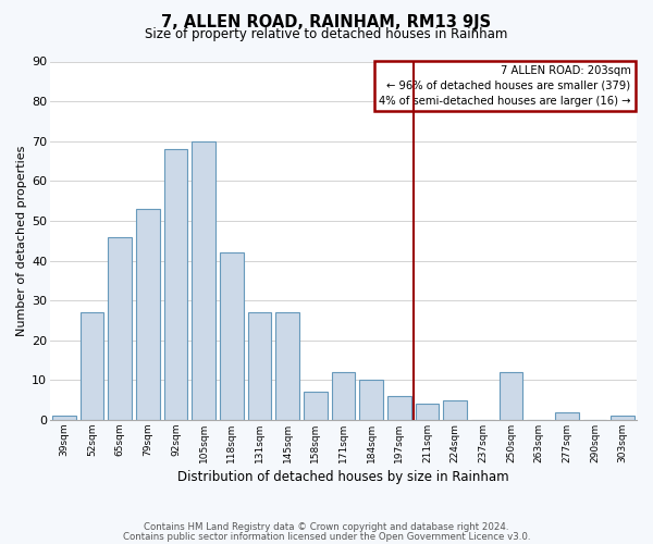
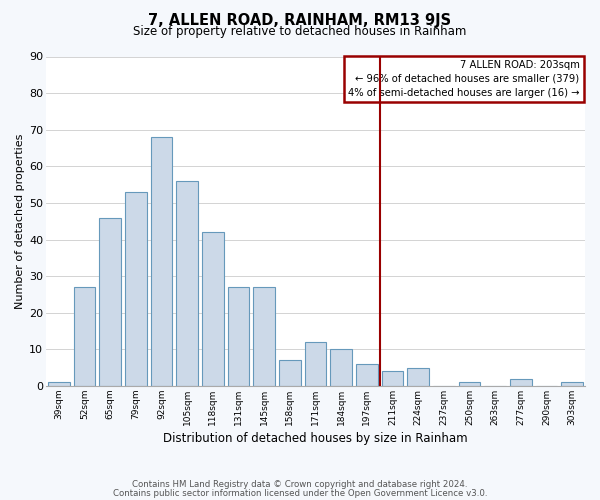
105sqm: 70 -> 56
250sqm: 12 -> 1
